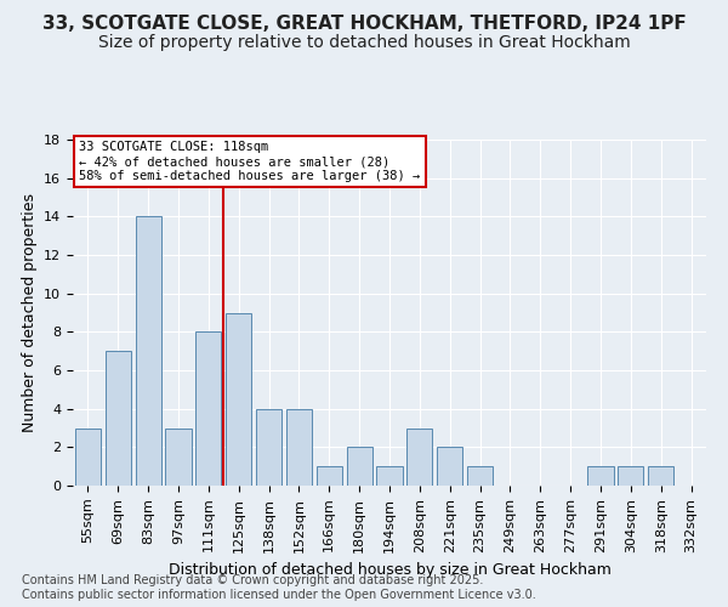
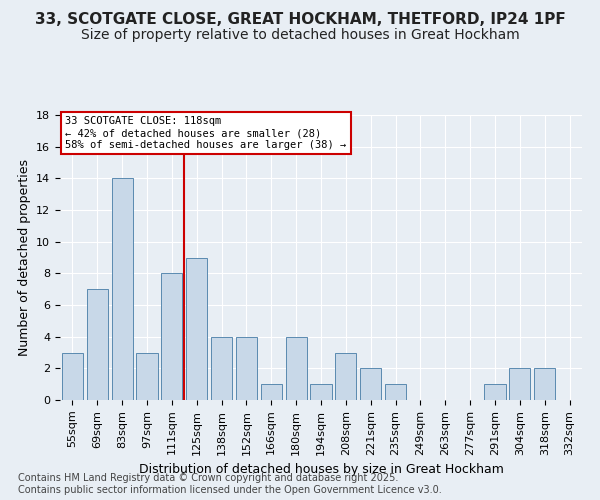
180sqm: 2 -> 4
304sqm: 1 -> 2
318sqm: 1 -> 2
